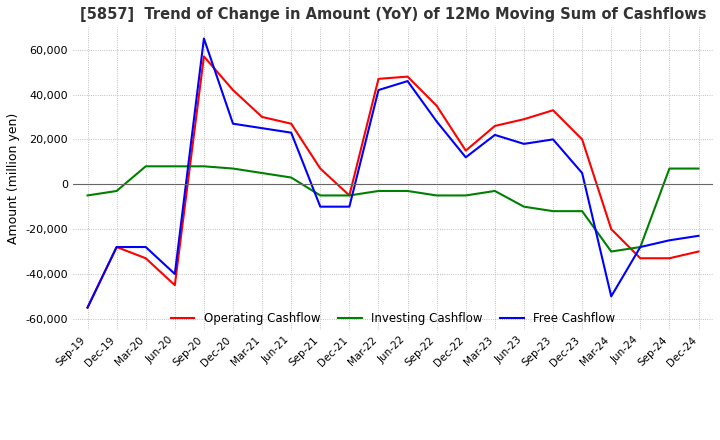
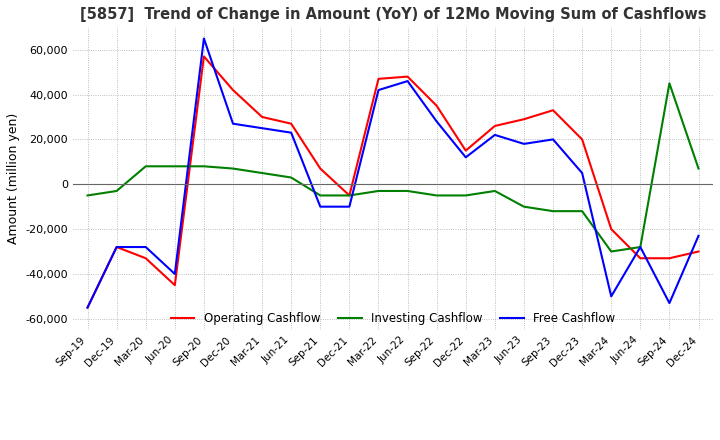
Investing Cashflow/Sep-24: 7,000 -> 45,000
Free Cashflow/Sep-24: -25,000 -> -53,000
